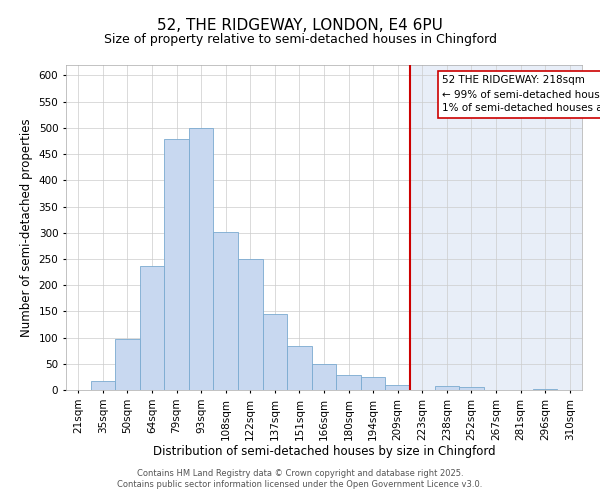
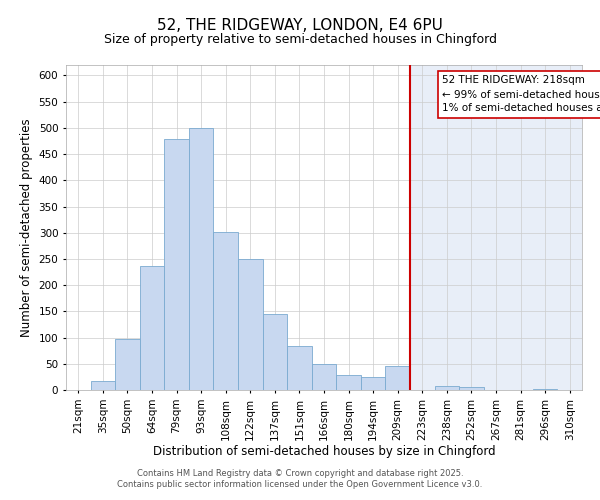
209sqm: 10 -> 46
